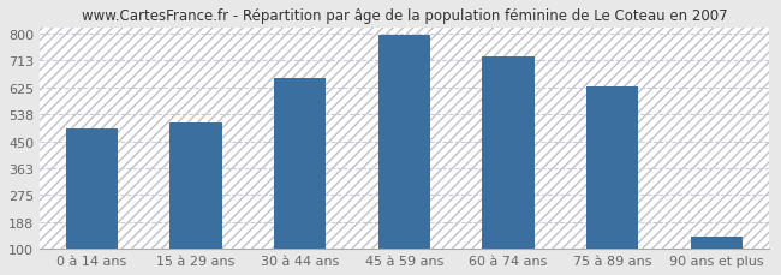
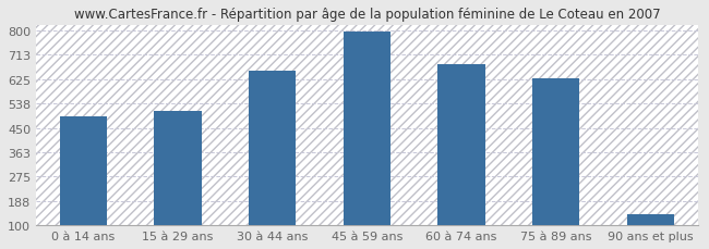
60 à 74 ans: 725 -> 680
